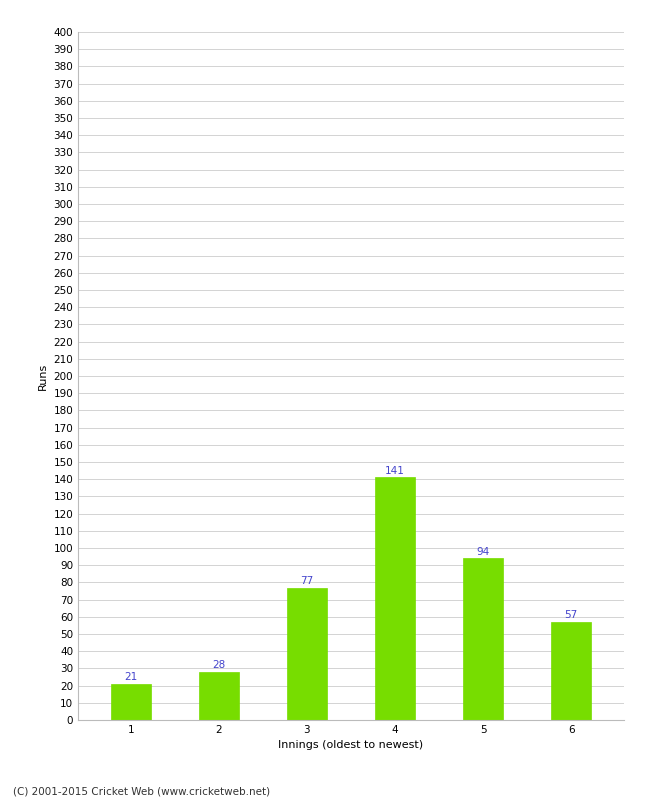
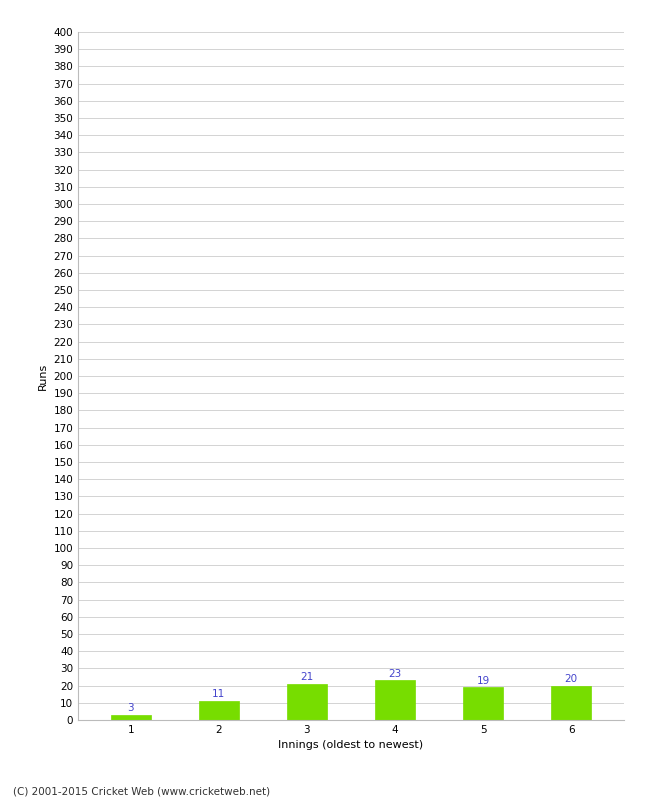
1: 21 -> 3
2: 28 -> 11
3: 77 -> 21
4: 141 -> 23
5: 94 -> 19
6: 57 -> 20
